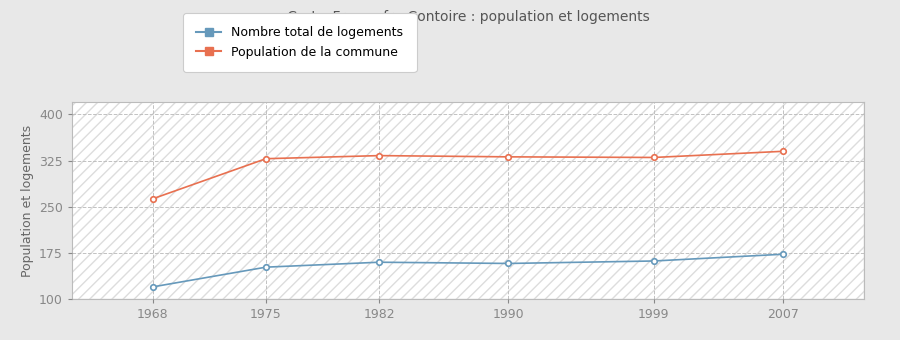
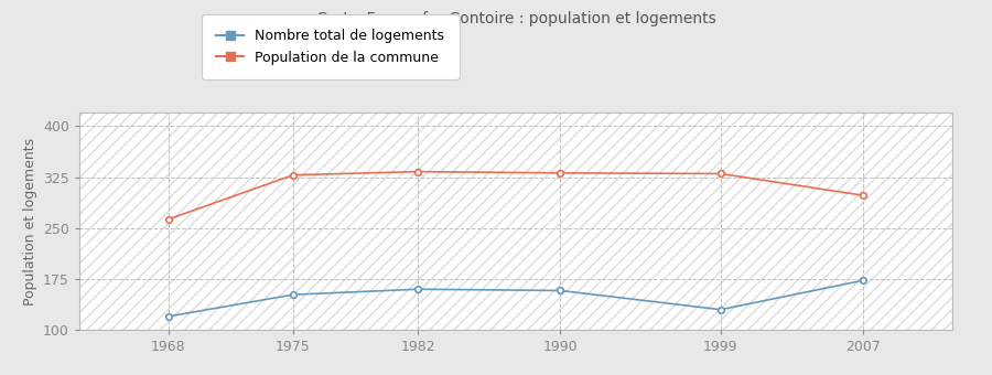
Nombre total de logements/1999: 162 -> 130
Population de la commune/2007: 340 -> 298
